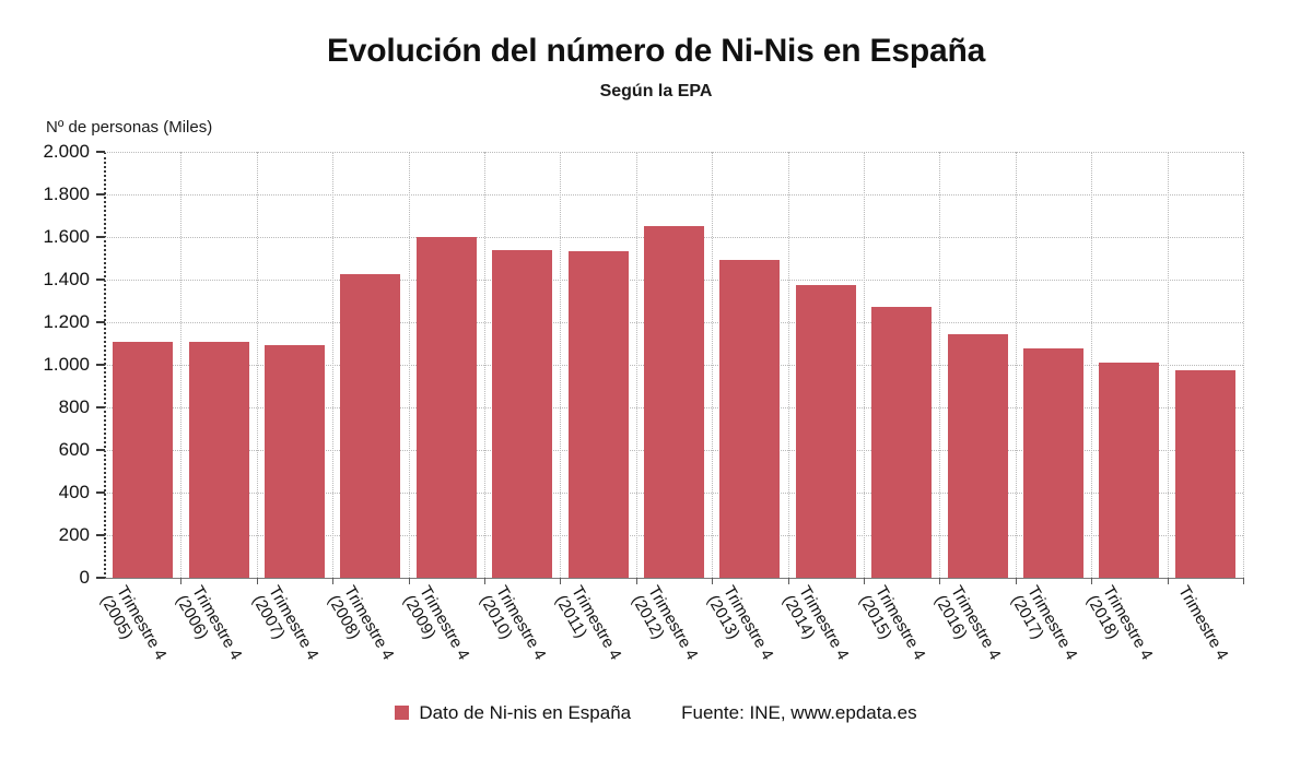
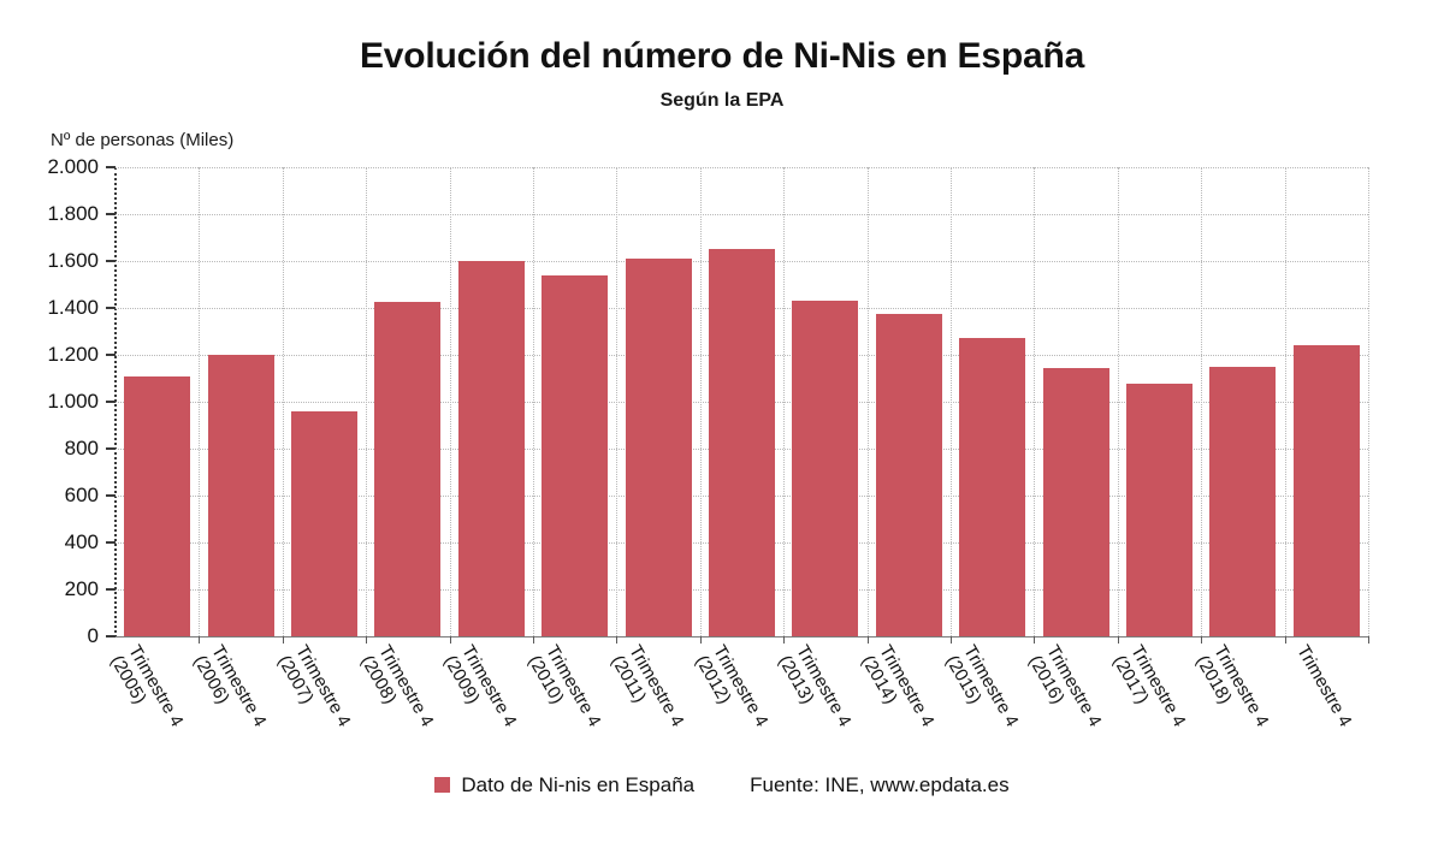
Trimestre 4 (2006): 1110 -> 1200
Trimestre 4 (2007): 1090 -> 960
Trimestre 4 (2011): 1540 -> 1610
Trimestre 4 (2013): 1490 -> 1430
Trimestre 4 (2018): 1010 -> 1150
Trimestre 4: 980 -> 1240
